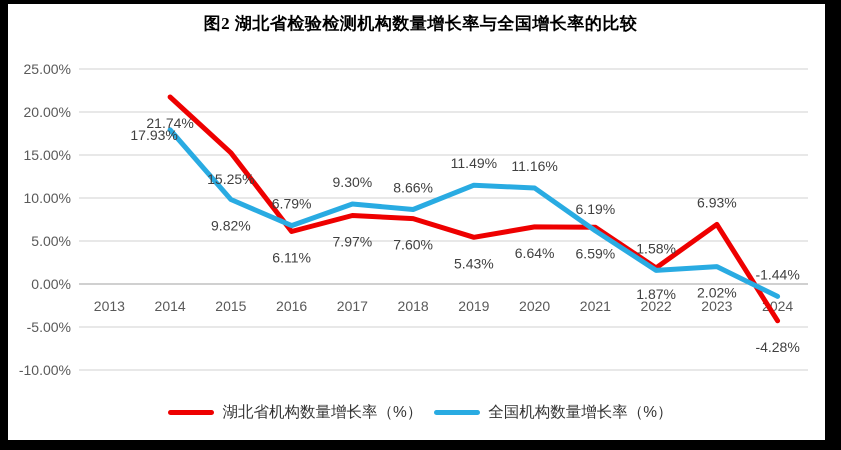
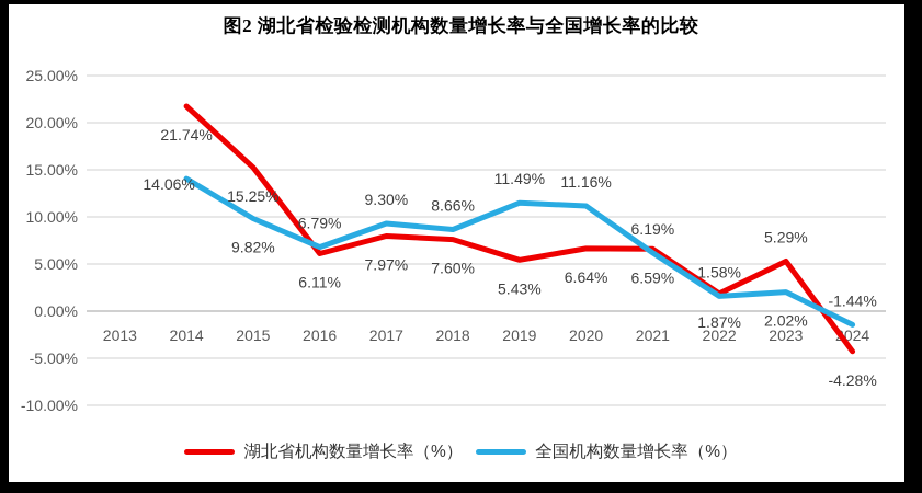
全国机构数量增长率（%）/2014: 17.93% -> 14.06%
湖北省机构数量增长率（%）/2023: 6.93% -> 5.29%
